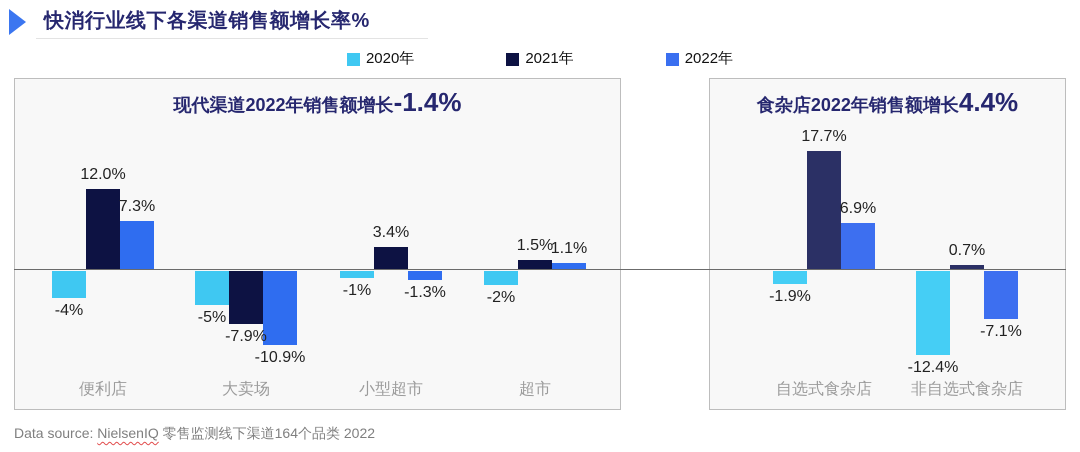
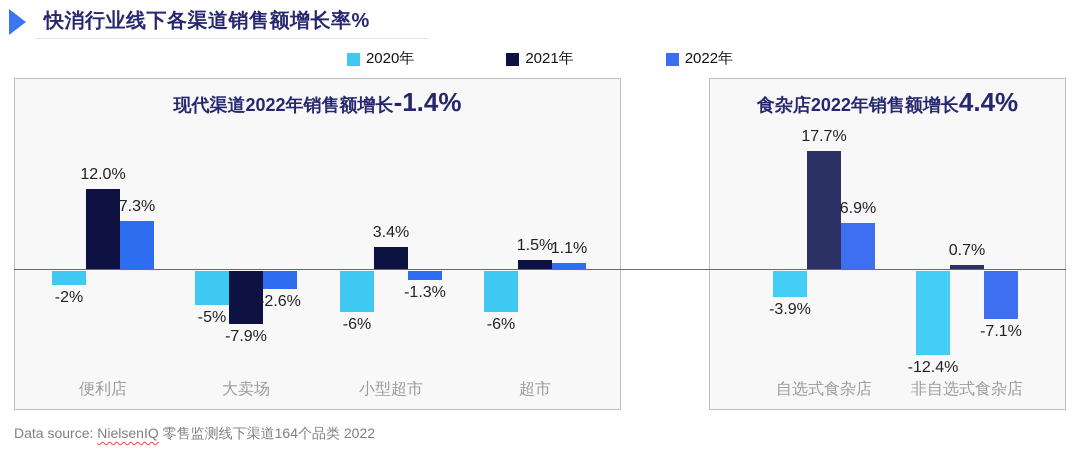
现代渠道2022年销售额增长/2020年/便利店: -4% -> -2%
现代渠道2022年销售额增长/2022年/大卖场: -10.9% -> -2.6%
现代渠道2022年销售额增长/2020年/小型超市: -1% -> -6%
现代渠道2022年销售额增长/2020年/超市: -2% -> -6%
食杂店2022年销售额增长/2020年/自选式食杂店: -1.9% -> -3.9%
